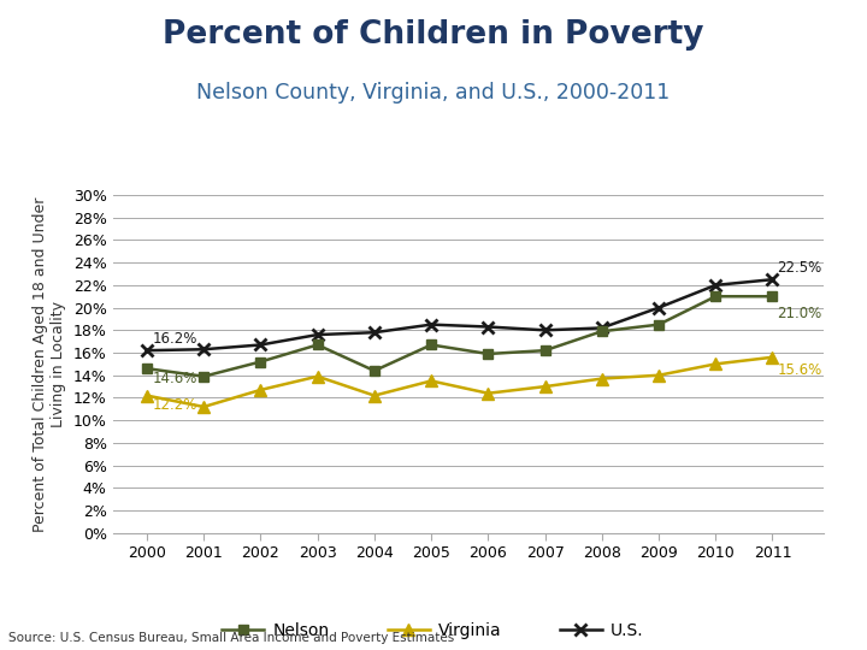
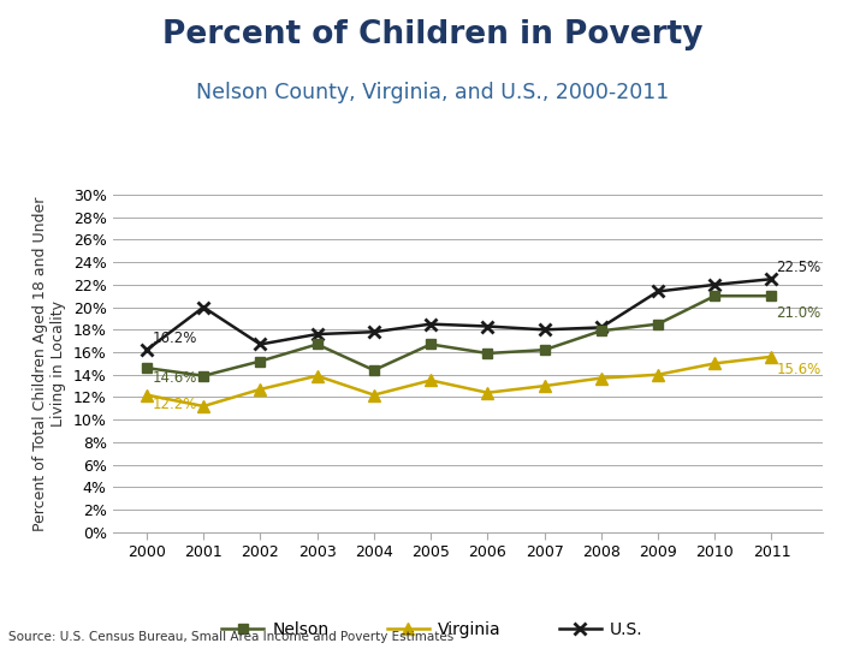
U.S./2001: 16.3% -> 20.0%
U.S./2009: 20.0% -> 21.4%
